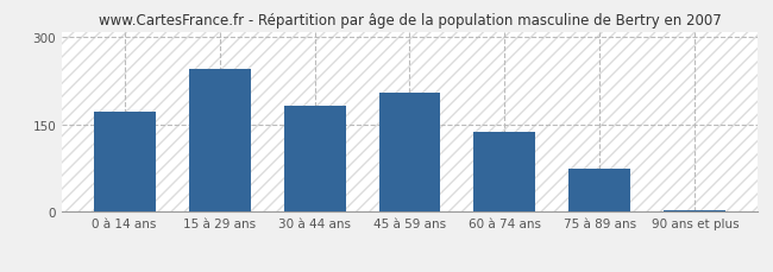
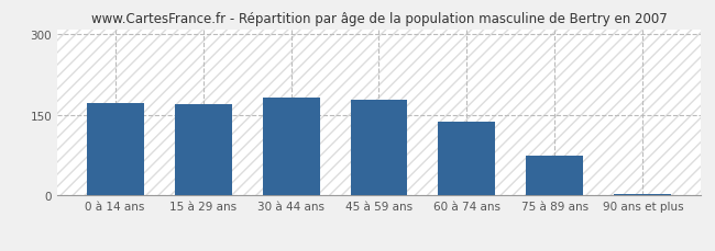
15 à 29 ans: 245 -> 170
45 à 59 ans: 205 -> 179
